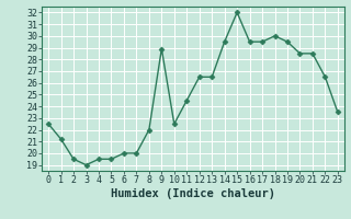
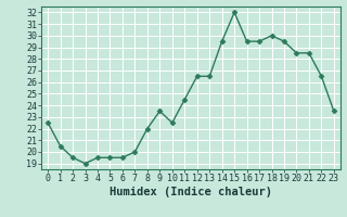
1: 21.2 -> 20.5
6: 20.0 -> 19.5
9: 28.9 -> 23.5
